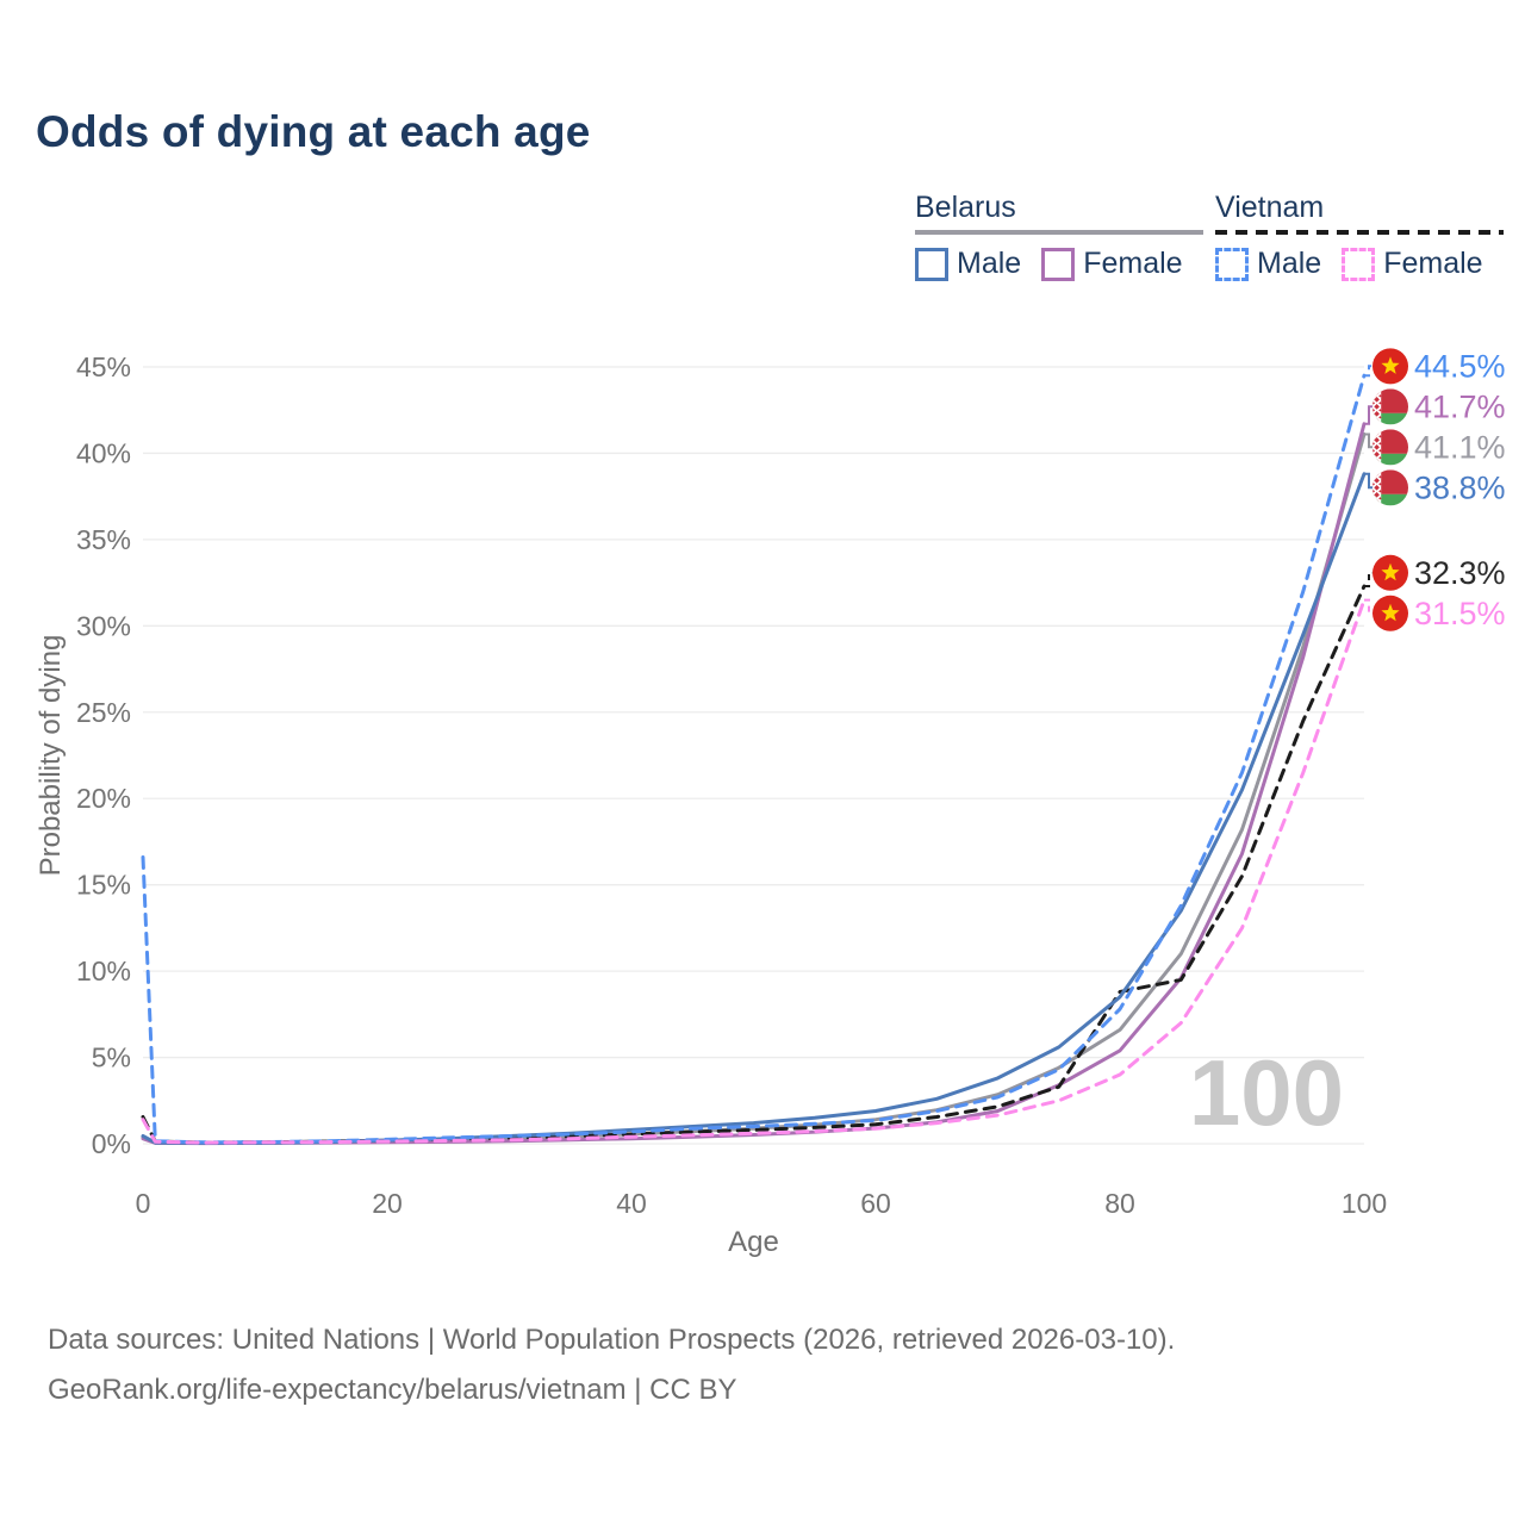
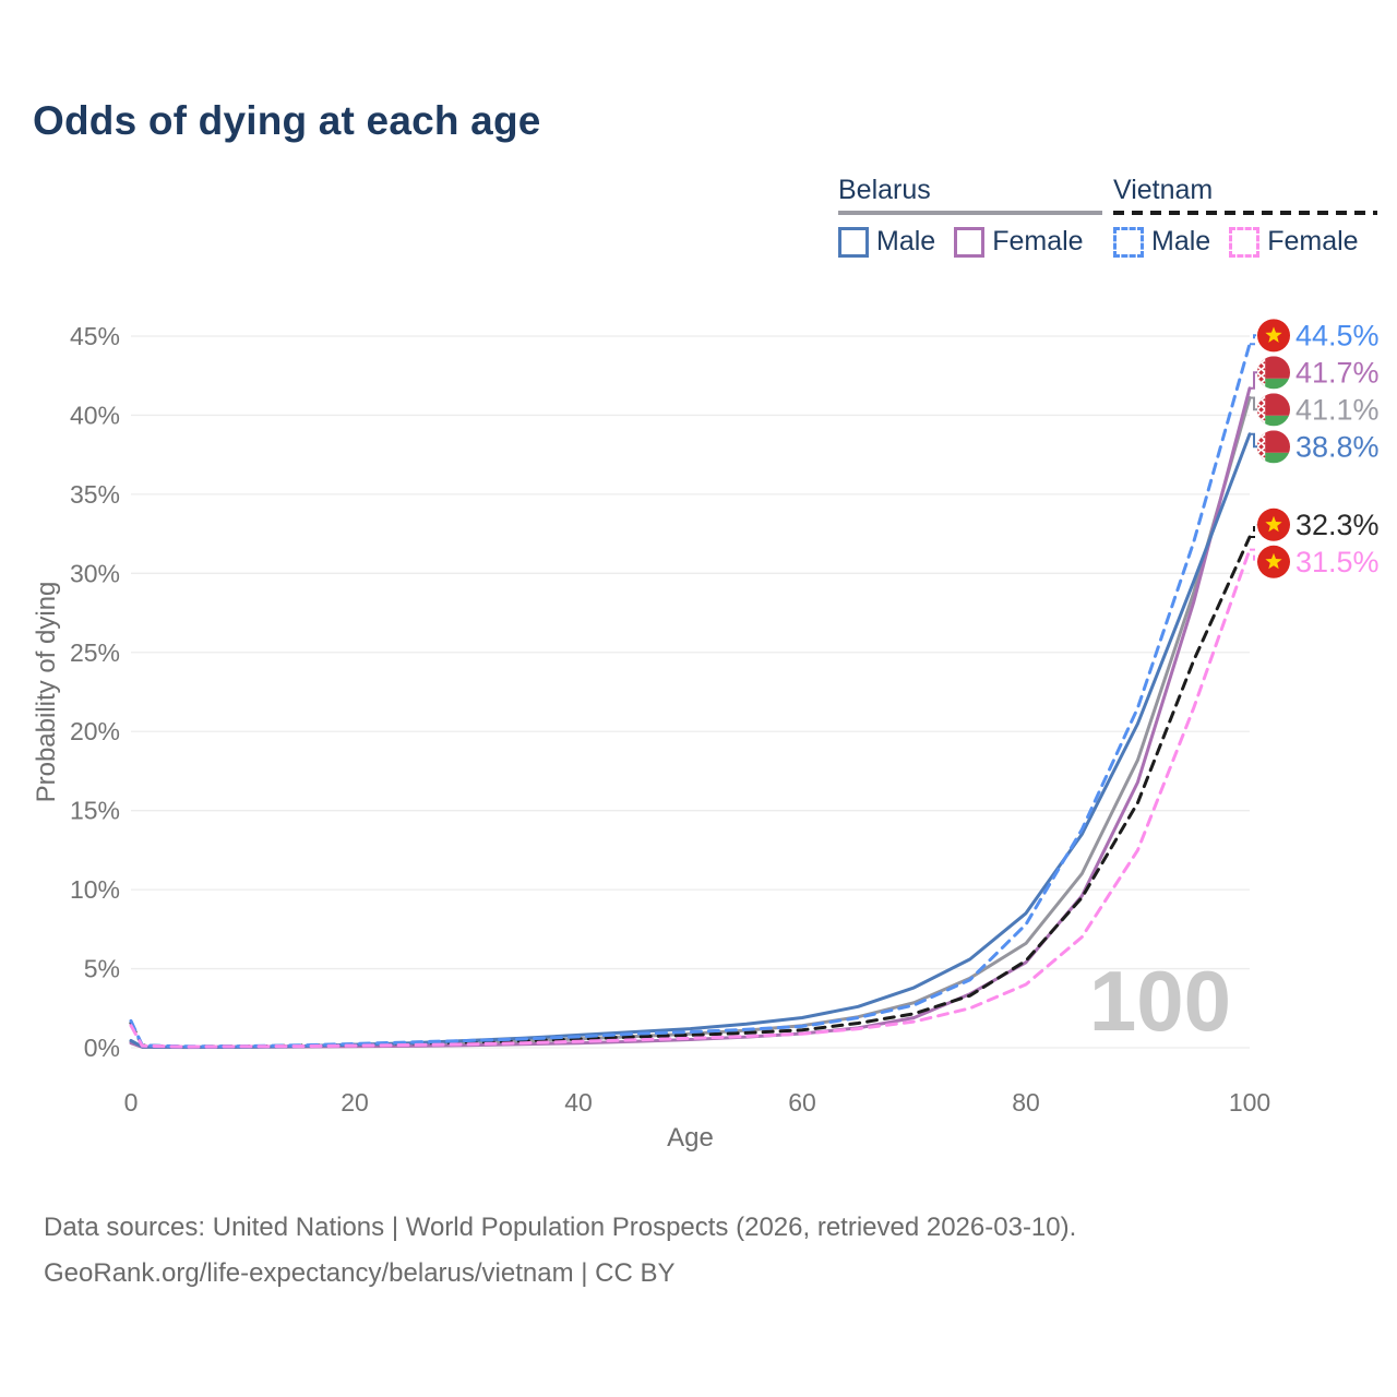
Vietnam Male/0: 16.6% -> 1.7%
Vietnam/80: 8.8% -> 5.5%
